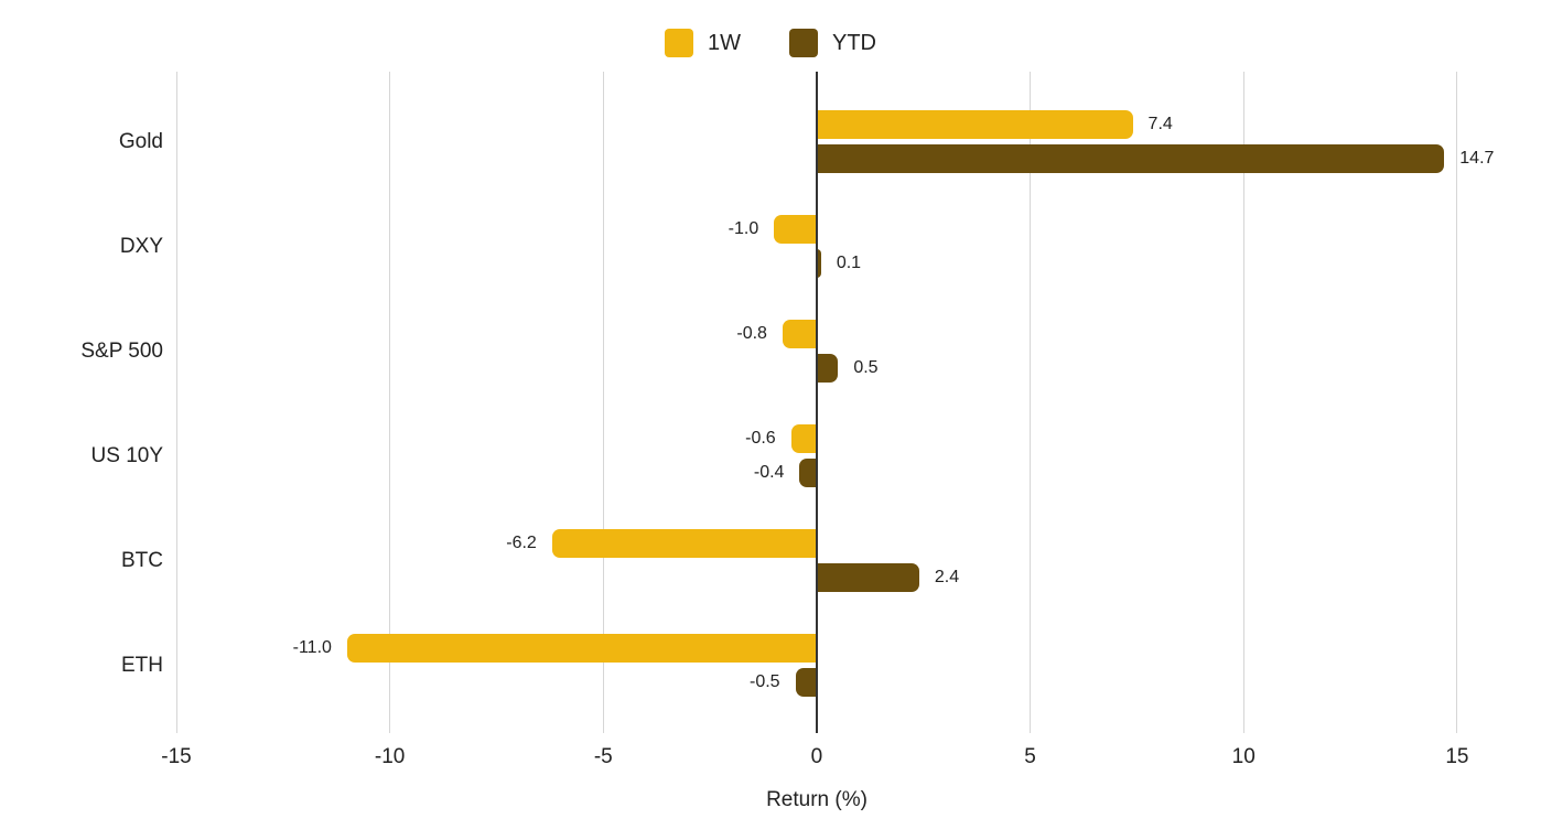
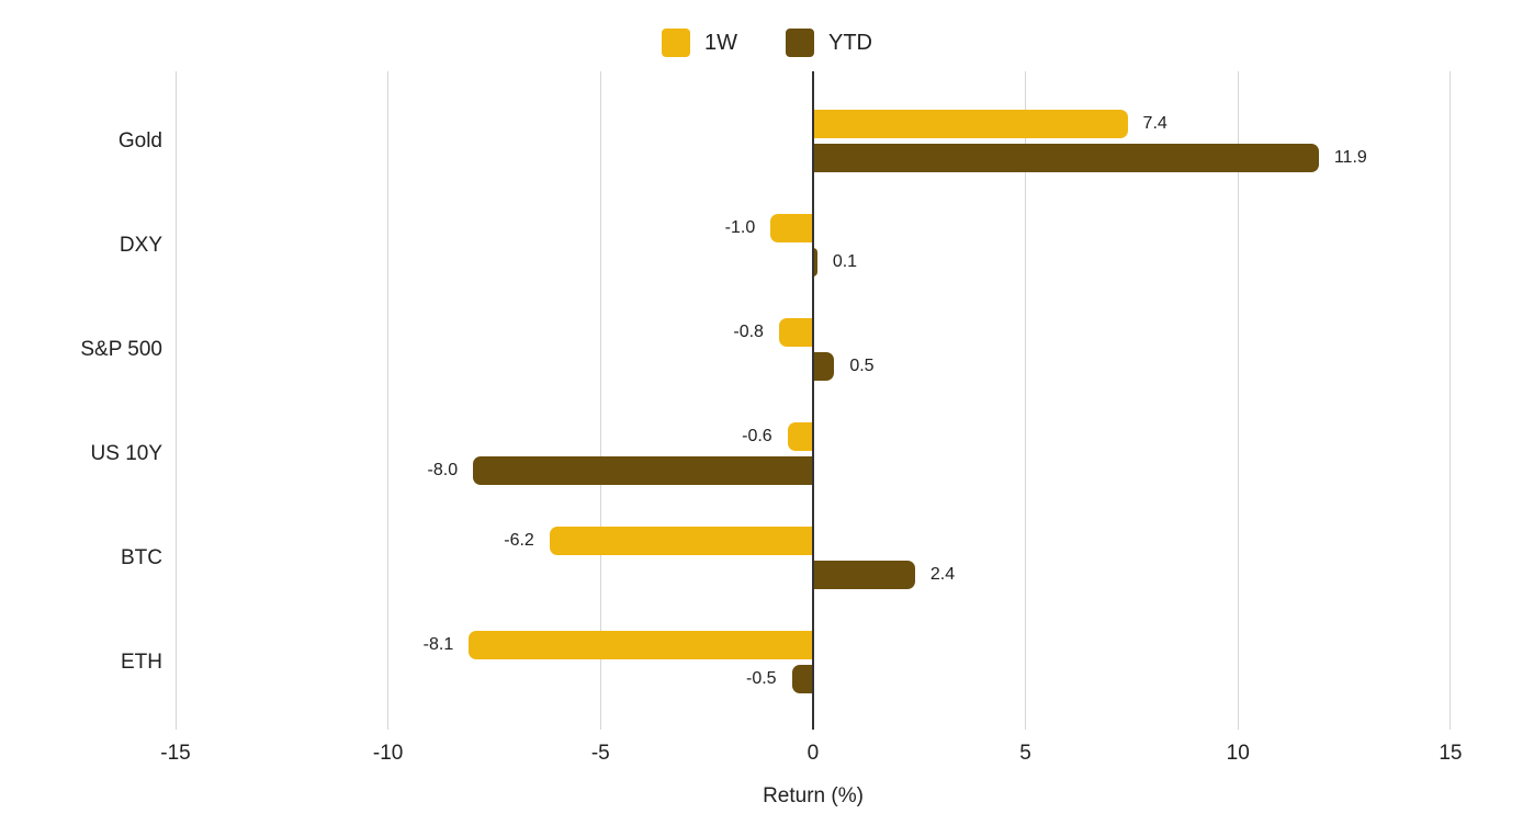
YTD/Gold: 14.7 -> 11.9
YTD/US 10Y: -0.4 -> -8.0
1W/ETH: -11.0 -> -8.1
